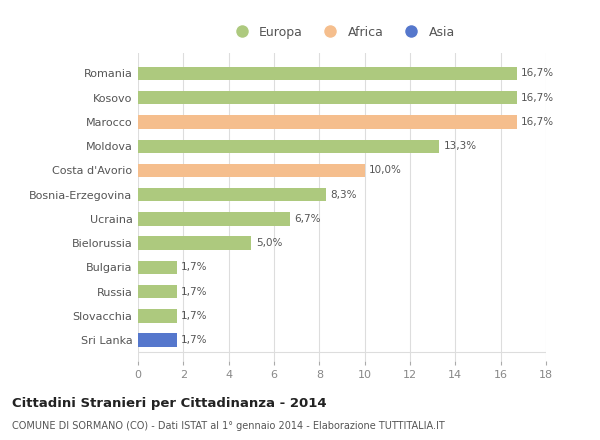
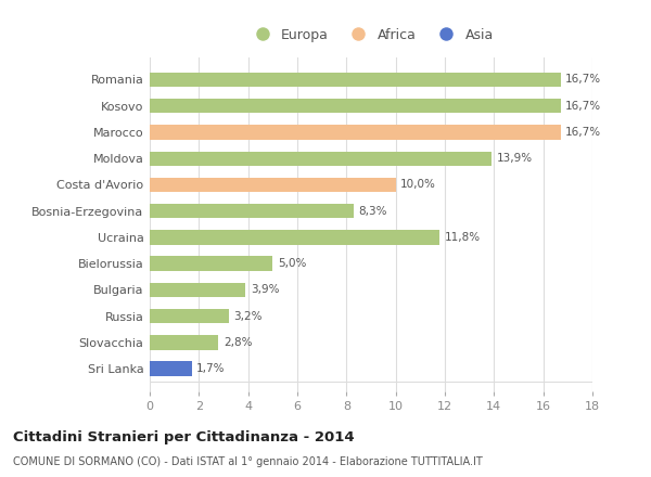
Moldova: 13,3% -> 13,9%
Ucraina: 6,7% -> 11,8%
Bulgaria: 1,7% -> 3,9%
Russia: 1,7% -> 3,2%
Slovacchia: 1,7% -> 2,8%
